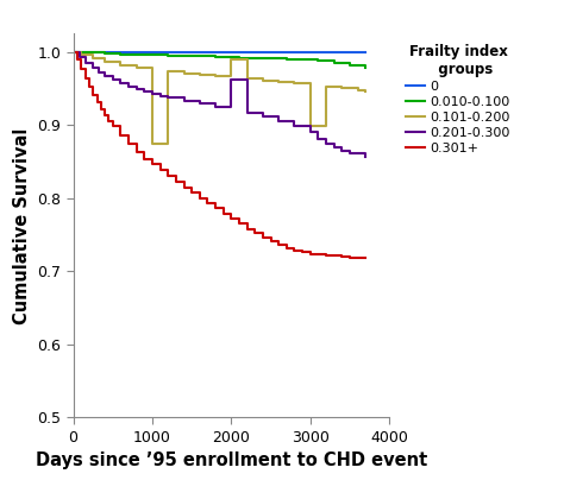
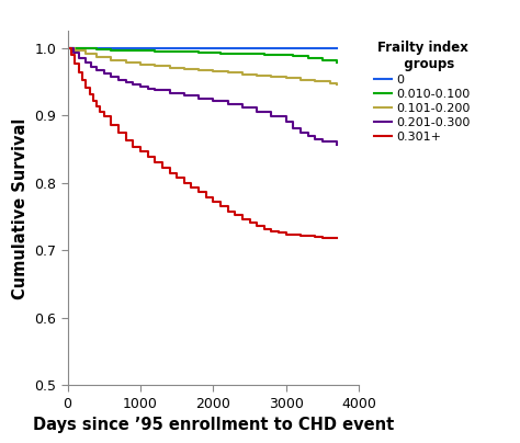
0.101-0.200/1000: 0.874 -> 0.975
0.101-0.200/2000: 0.990 -> 0.965
0.201-0.300/2000: 0.962 -> 0.921
0.101-0.200/3000: 0.898 -> 0.956
